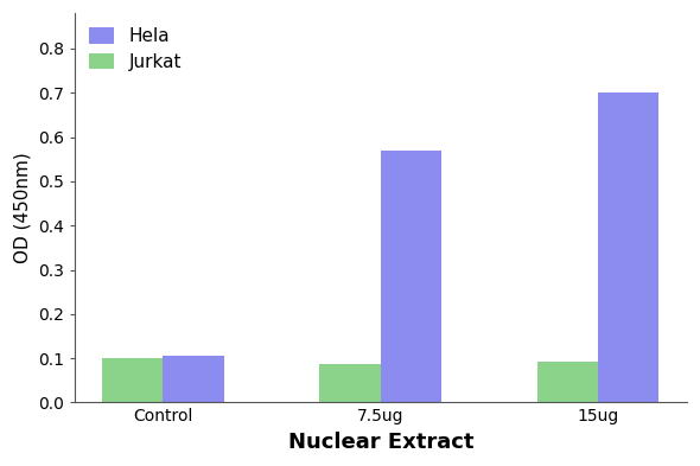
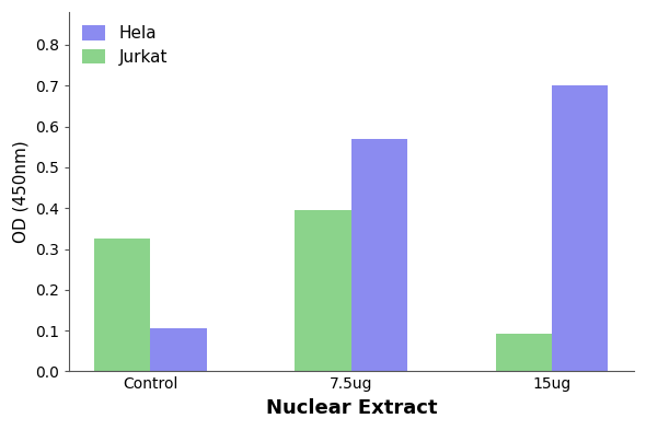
Jurkat/Control: 0.100 -> 0.325
Jurkat/7.5ug: 0.088 -> 0.395
